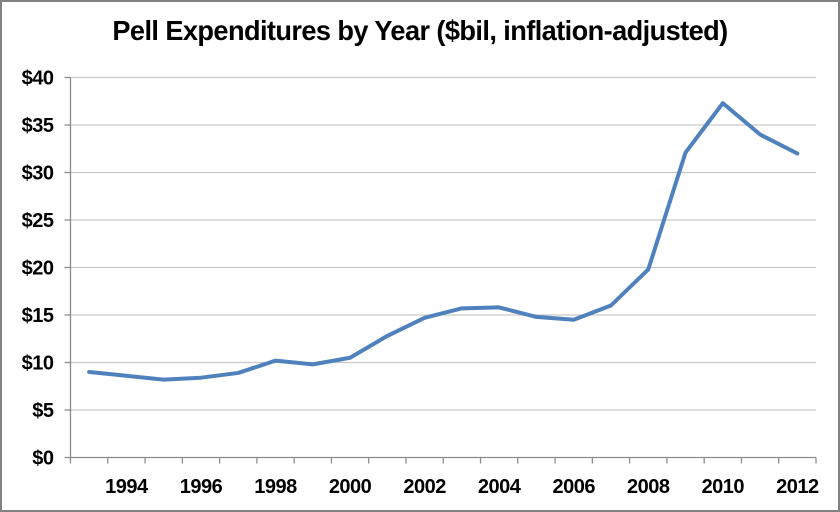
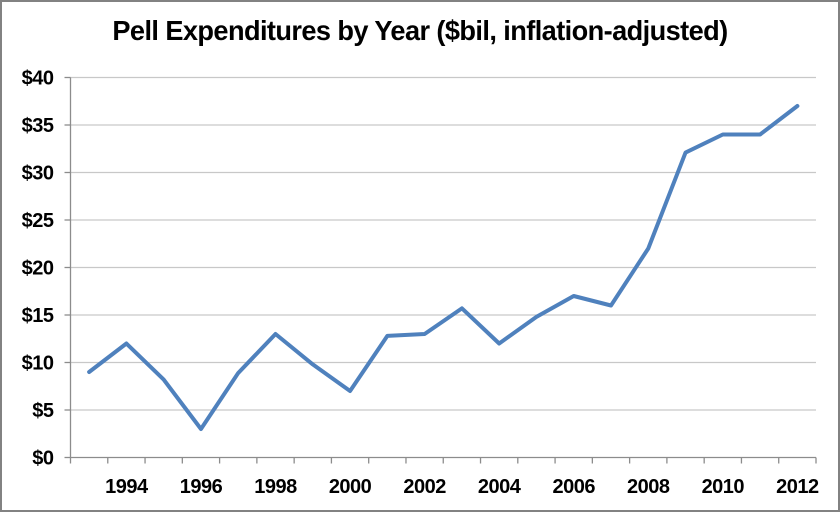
1994: $9 -> $12
1996: $8 -> $3
1998: $10 -> $13
2000: $10 -> $7
2002: $15 -> $13
2004: $16 -> $12
2006: $14 -> $17
2008: $20 -> $22
2010: $37 -> $34
2012: $32 -> $37
